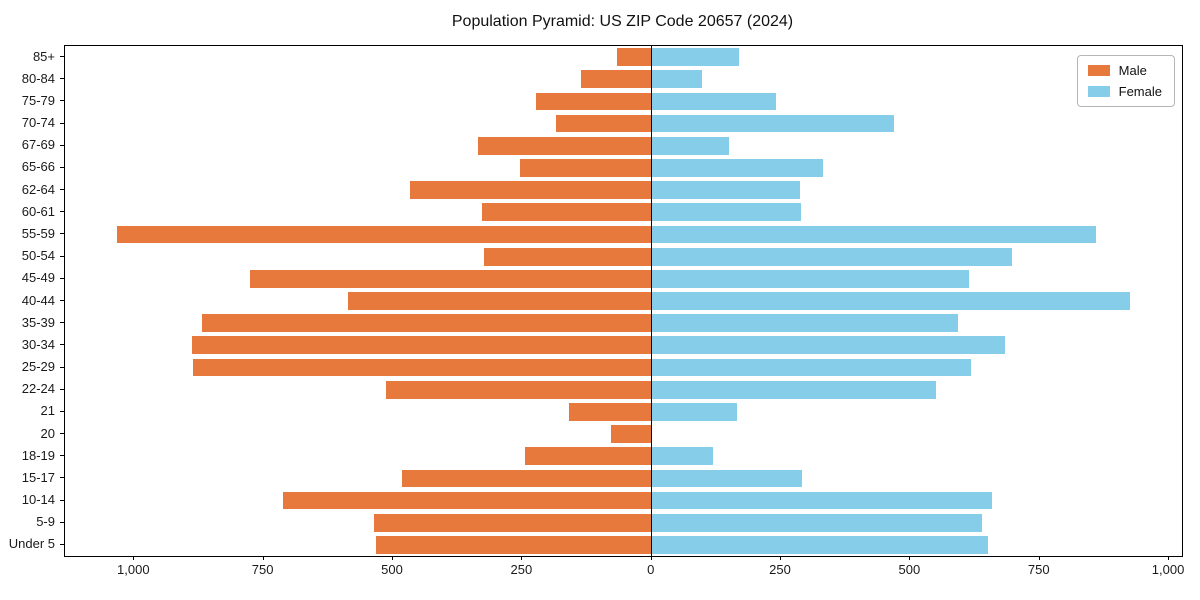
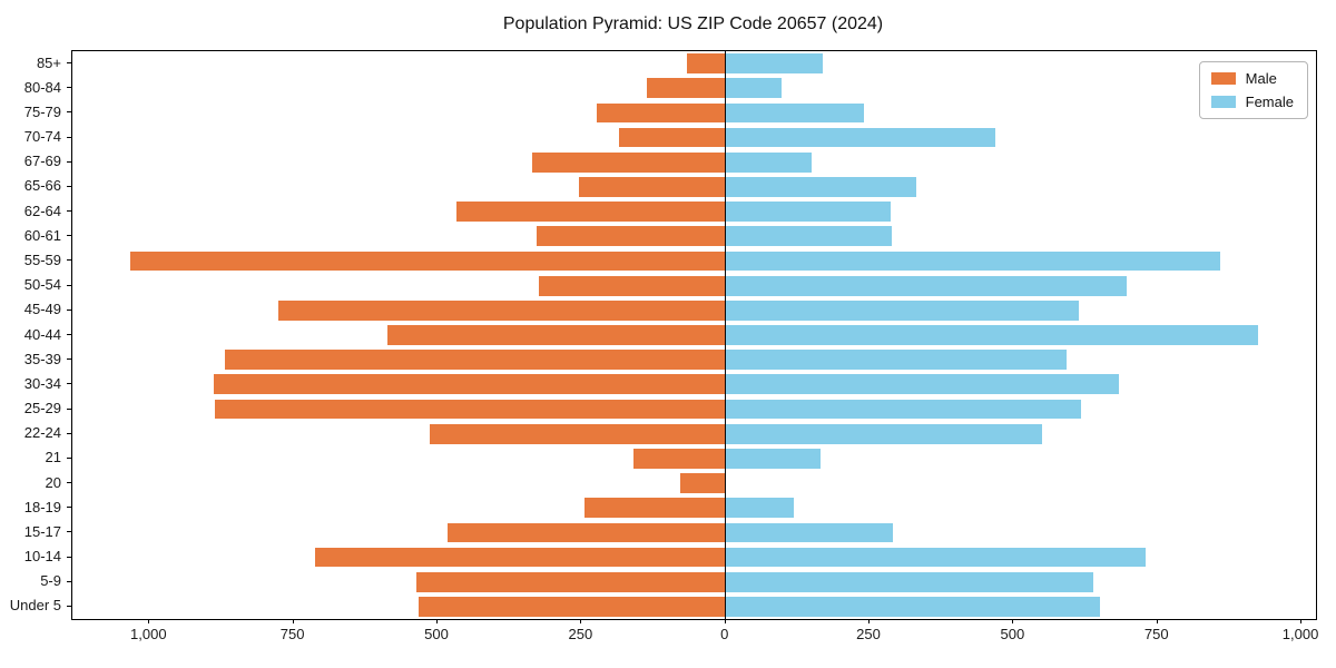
Female/10-14: 660 -> 730
